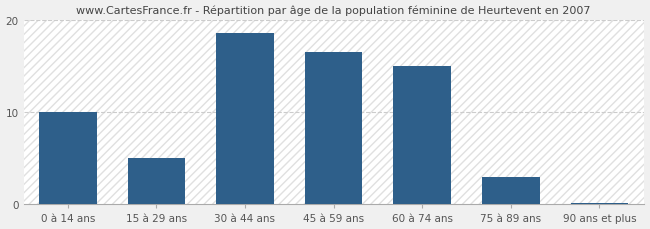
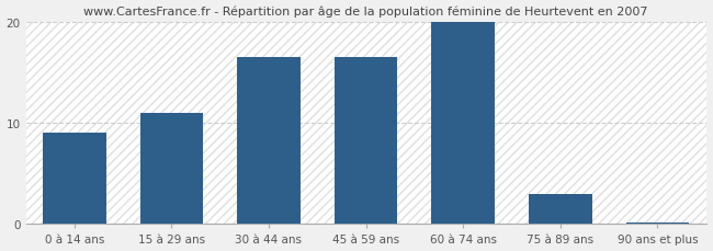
0 à 14 ans: 10.0 -> 9.0
15 à 29 ans: 5.0 -> 11.0
30 à 44 ans: 18.6 -> 16.5
60 à 74 ans: 15.0 -> 20.0
